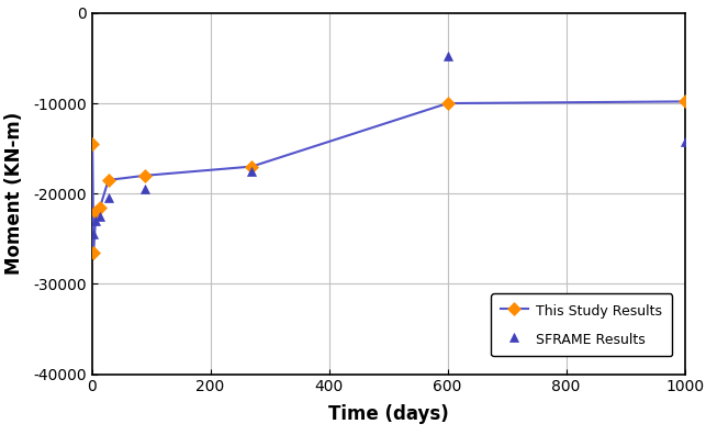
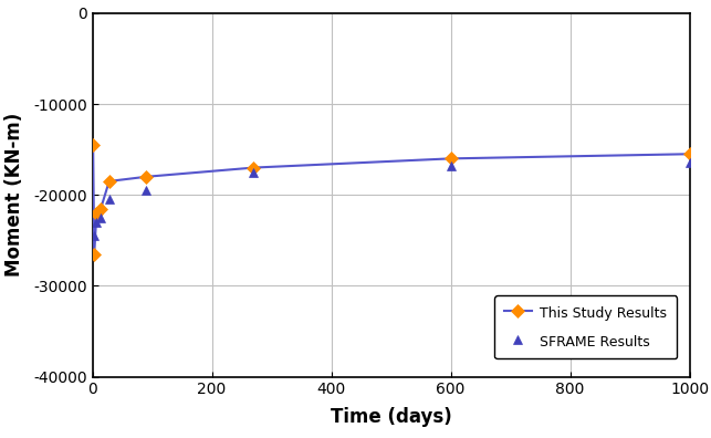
This Study Results/600: -10000 -> -16000
SFRAME Results/600: -4800 -> -16800
This Study Results/1000: -9800 -> -15500
SFRAME Results/1000: -14200 -> -16500
